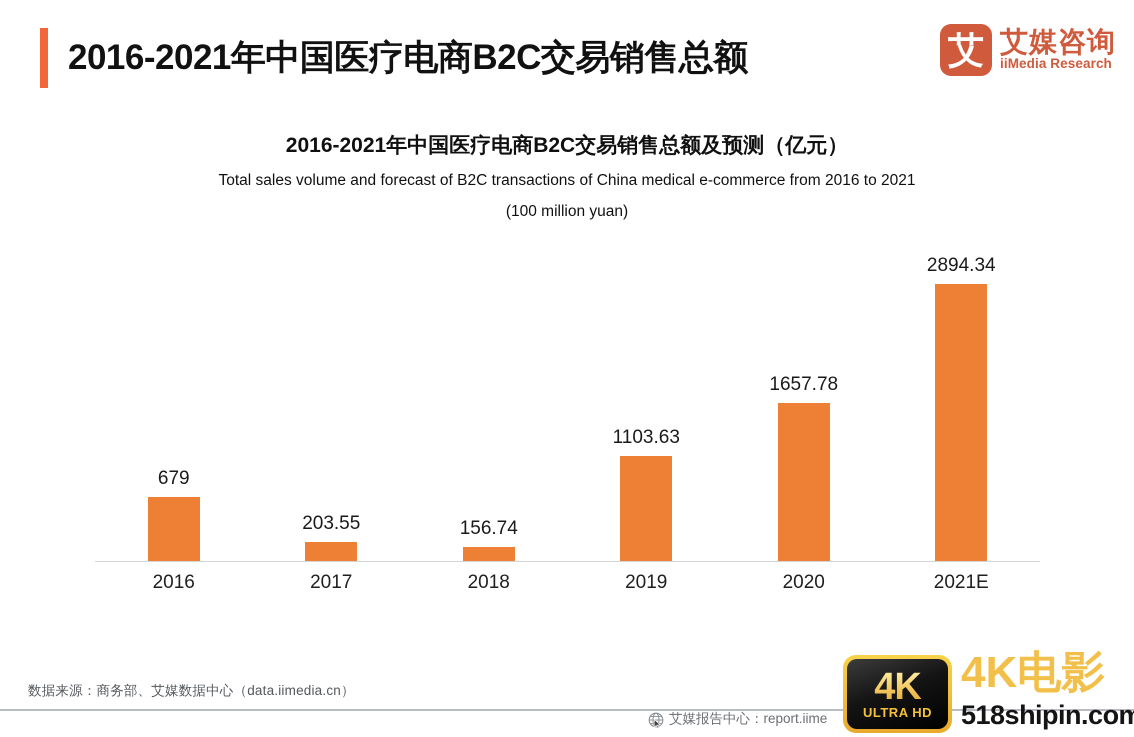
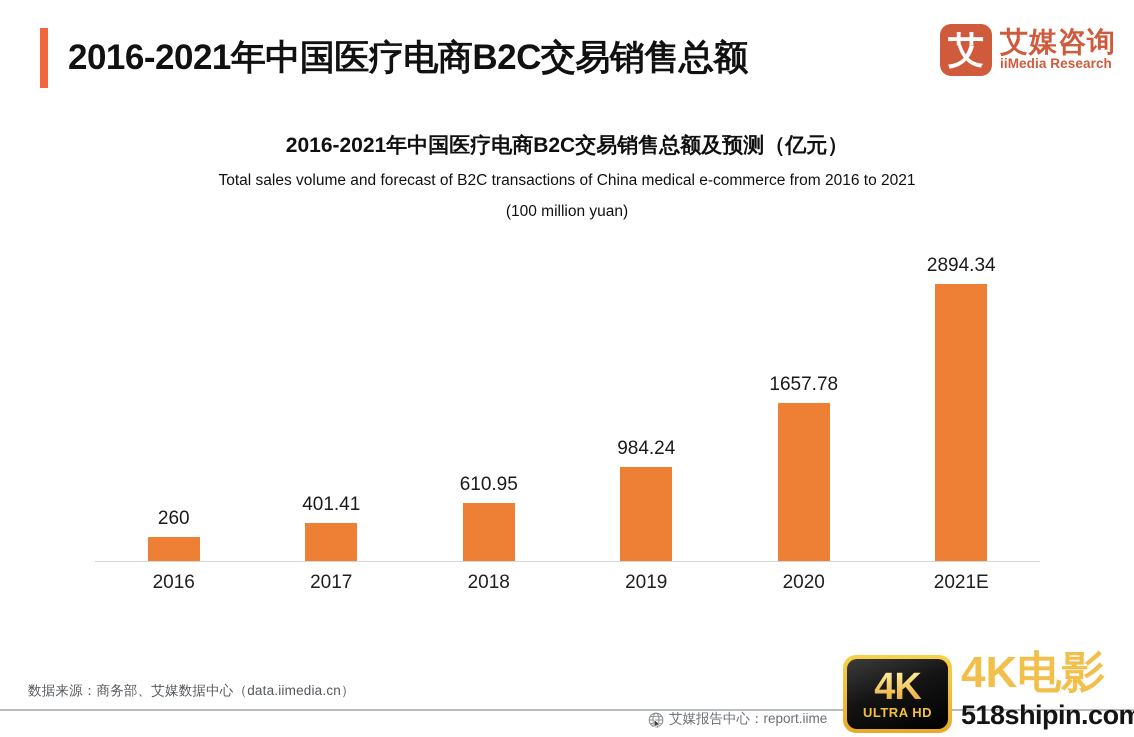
2016: 679 -> 260
2017: 203.55 -> 401.41
2018: 156.74 -> 610.95
2019: 1103.63 -> 984.24
